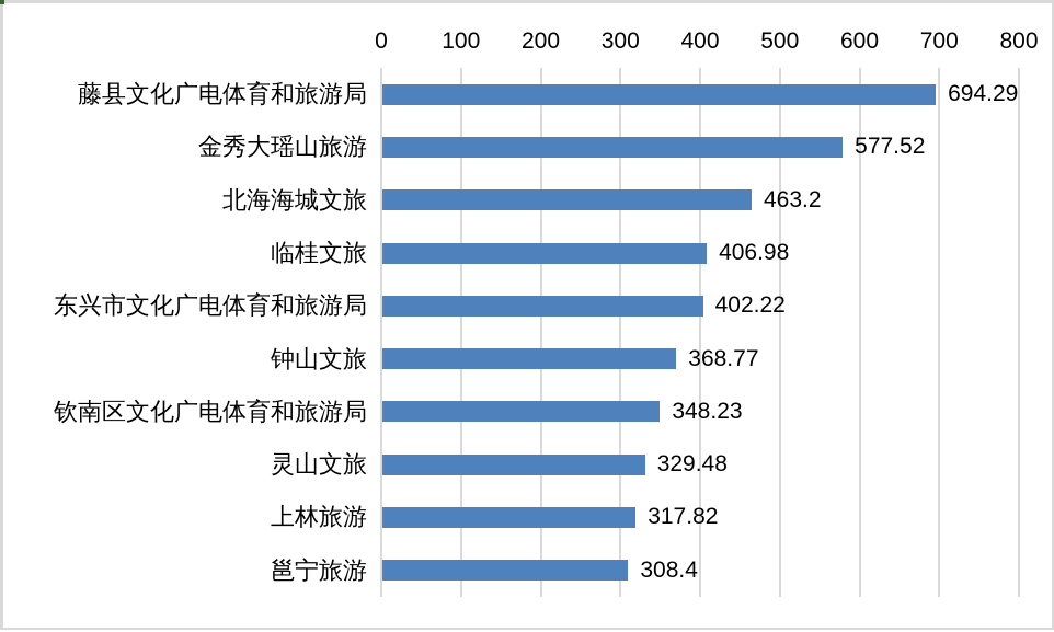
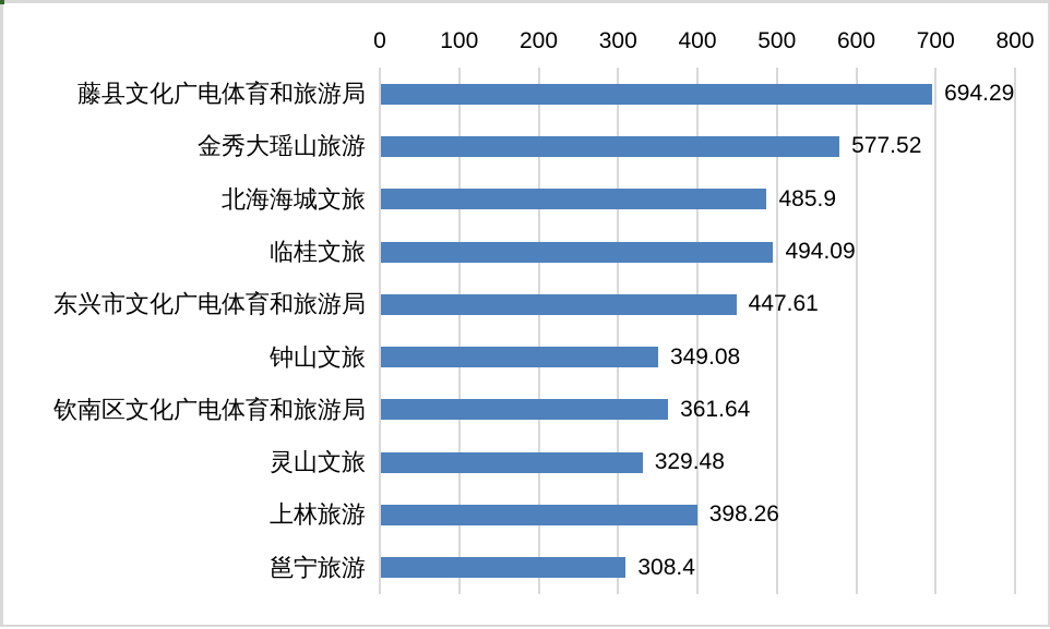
北海海城文旅: 463.2 -> 485.9
临桂文旅: 406.98 -> 494.09
东兴市文化广电体育和旅游局: 402.22 -> 447.61
钟山文旅: 368.77 -> 349.08
钦南区文化广电体育和旅游局: 348.23 -> 361.64
上林旅游: 317.82 -> 398.26
